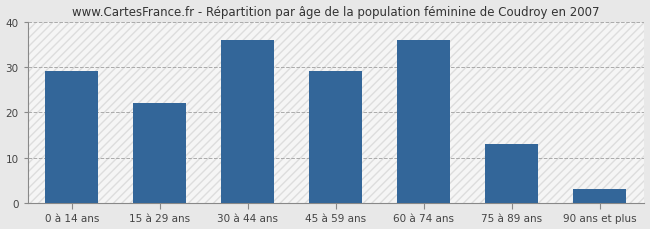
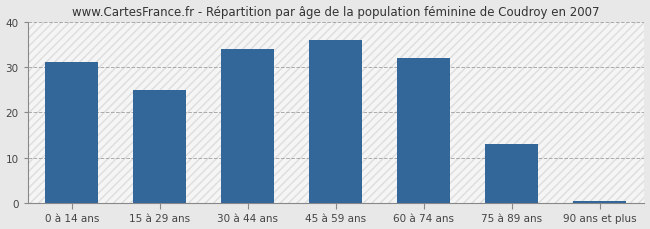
0 à 14 ans: 29.0 -> 31.0
15 à 29 ans: 22.0 -> 25.0
30 à 44 ans: 36.0 -> 34.0
45 à 59 ans: 29.0 -> 36.0
60 à 74 ans: 36.0 -> 32.0
90 ans et plus: 3.0 -> 0.5
